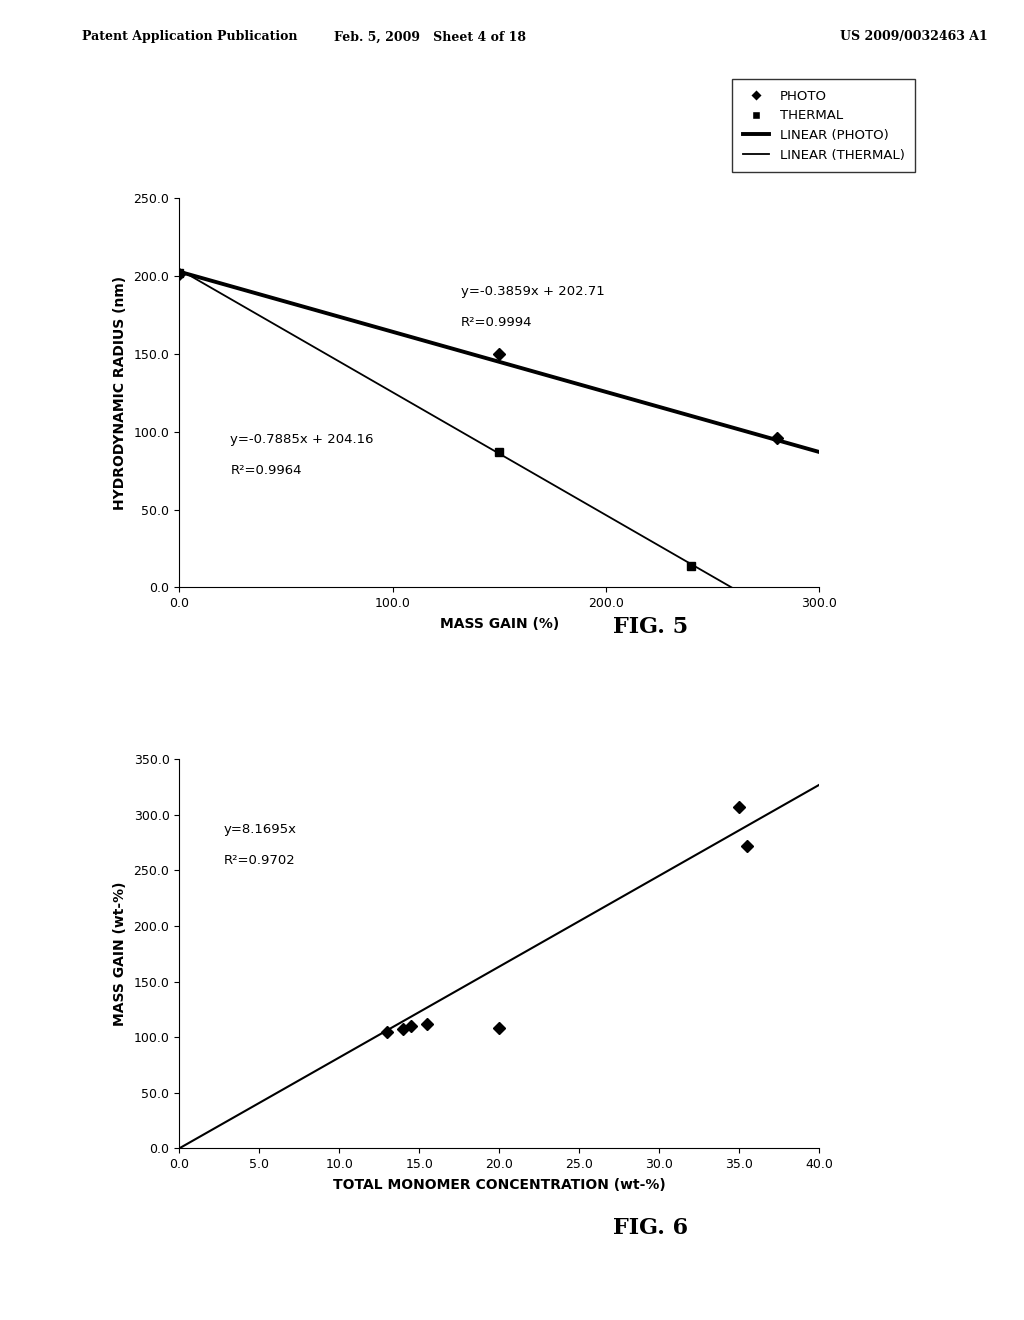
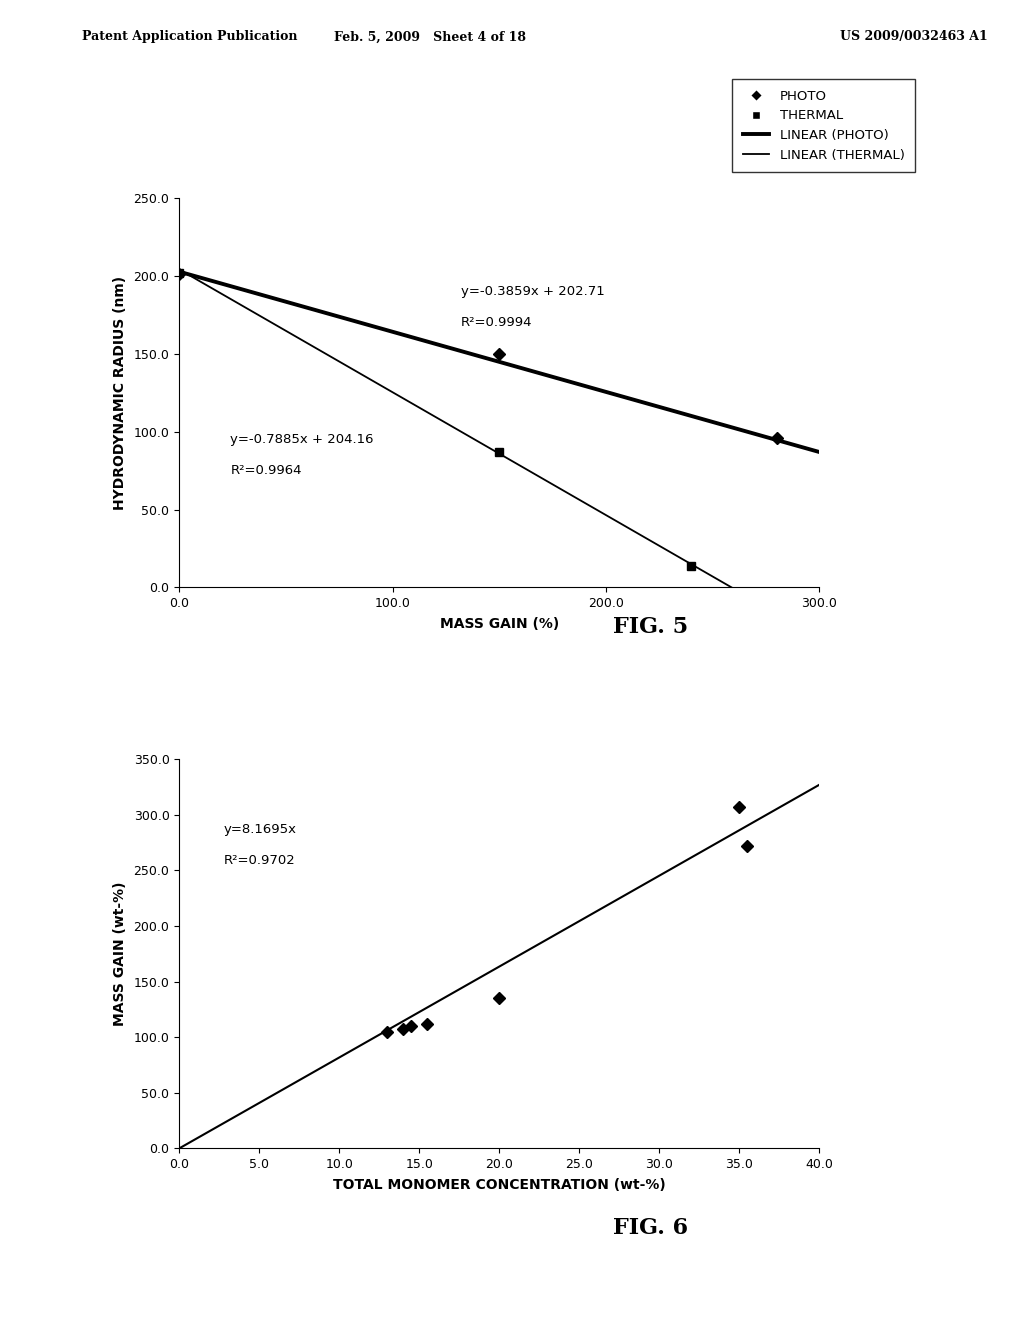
20.0: 108 -> 135
